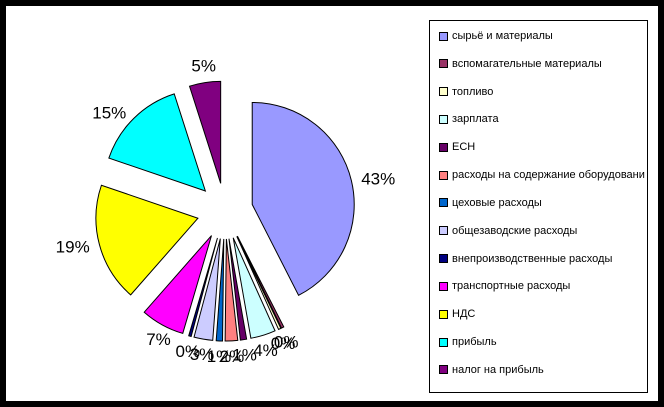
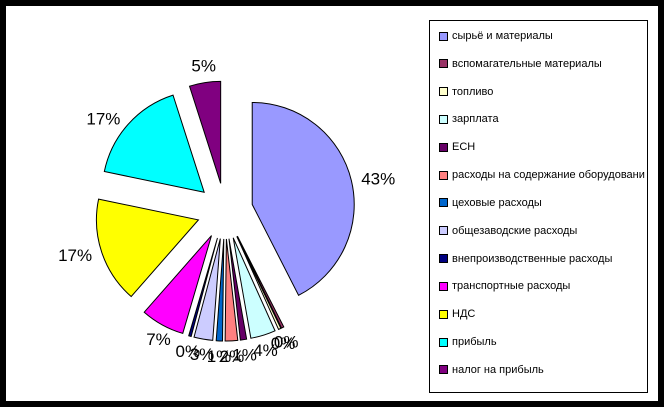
НДС: 19% -> 17%
прибыль: 15% -> 17%
